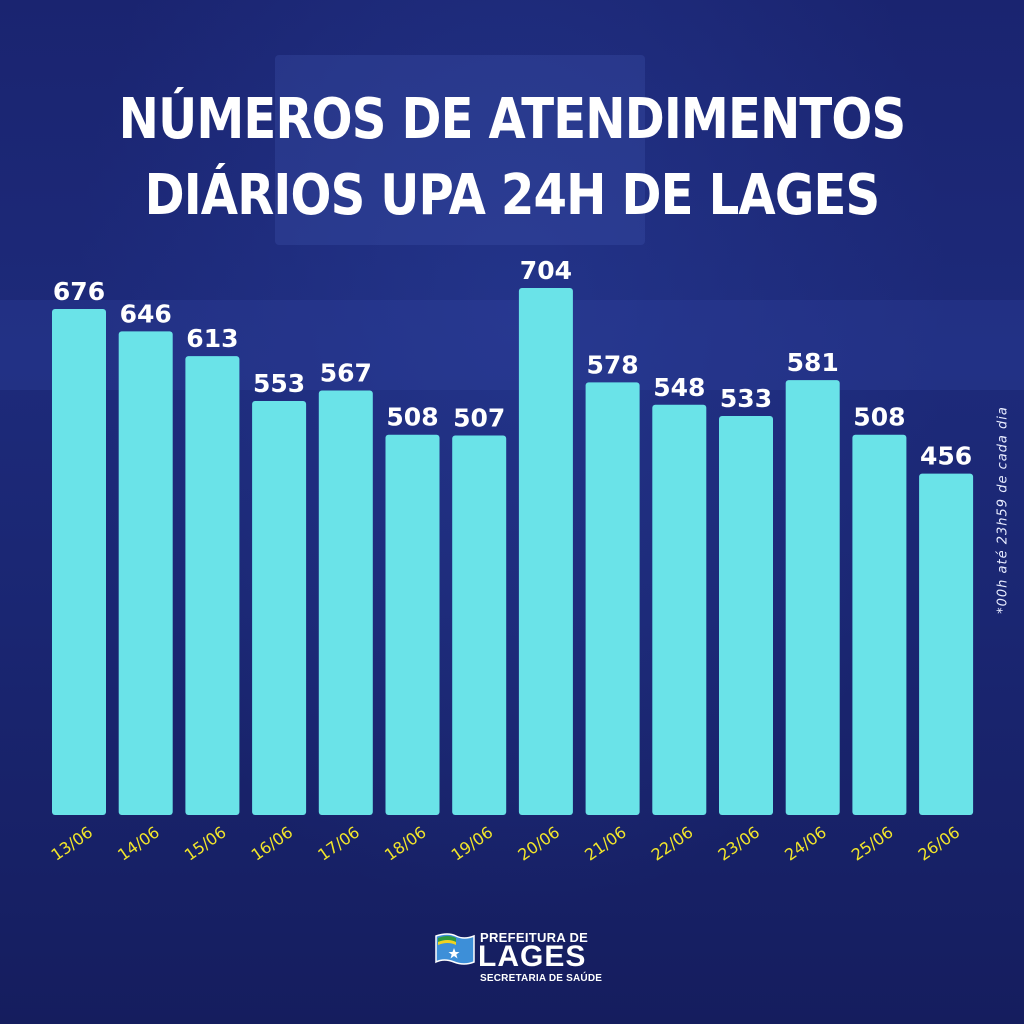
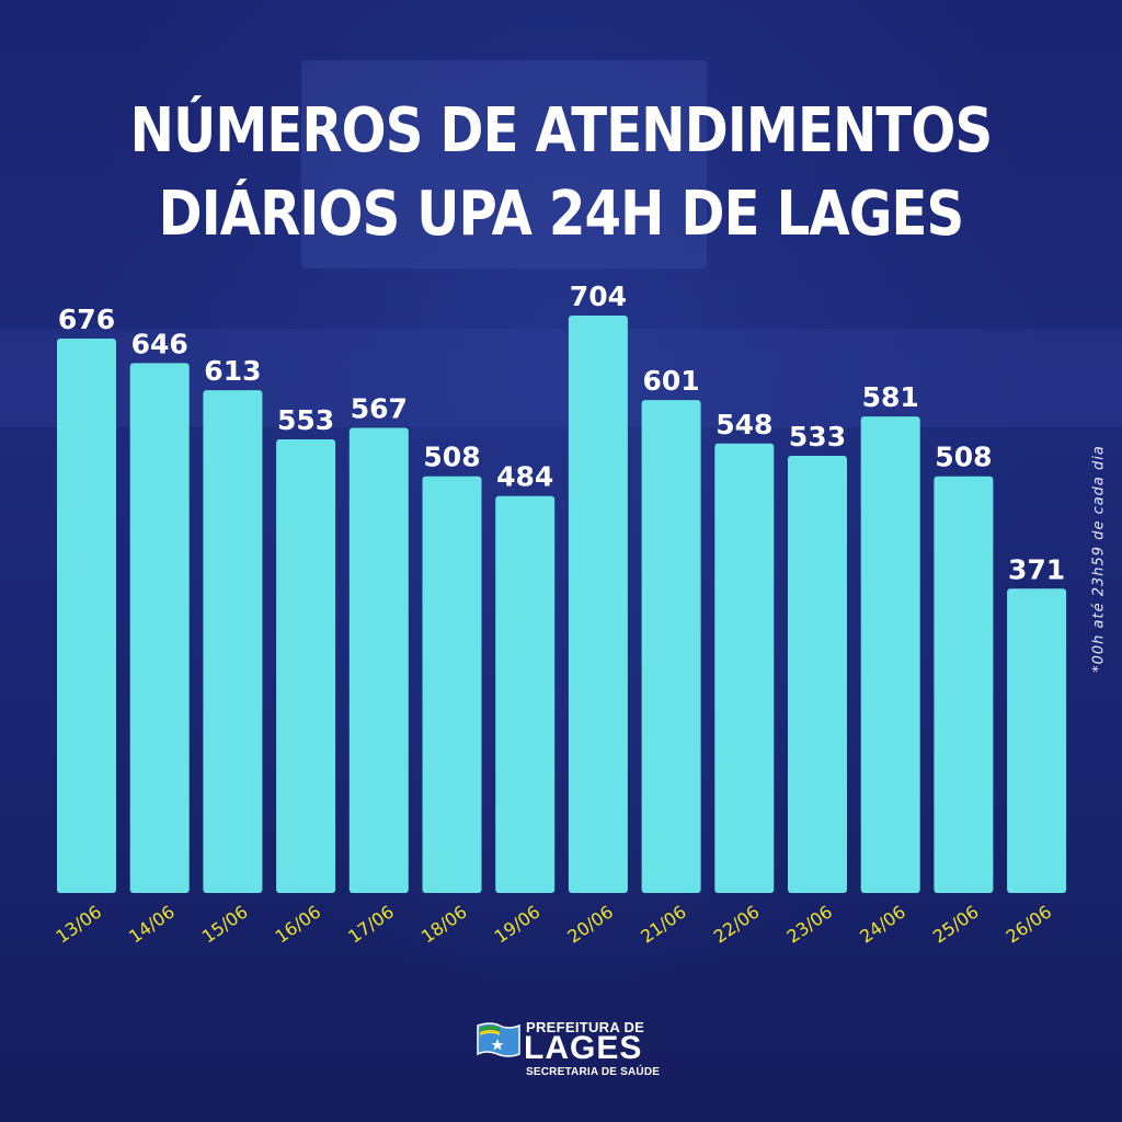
19/06: 507 -> 484
21/06: 578 -> 601
26/06: 456 -> 371
